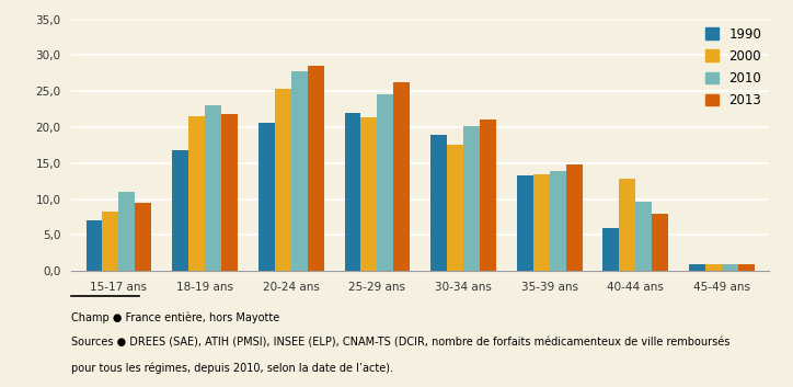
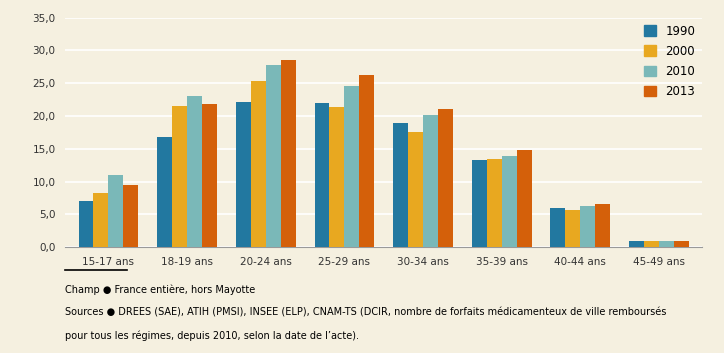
1990/20-24 ans: 20,6 -> 22,2
2000/40-44 ans: 12,8 -> 5,7
2010/40-44 ans: 9,6 -> 6,3
2013/40-44 ans: 8,0 -> 6,5
